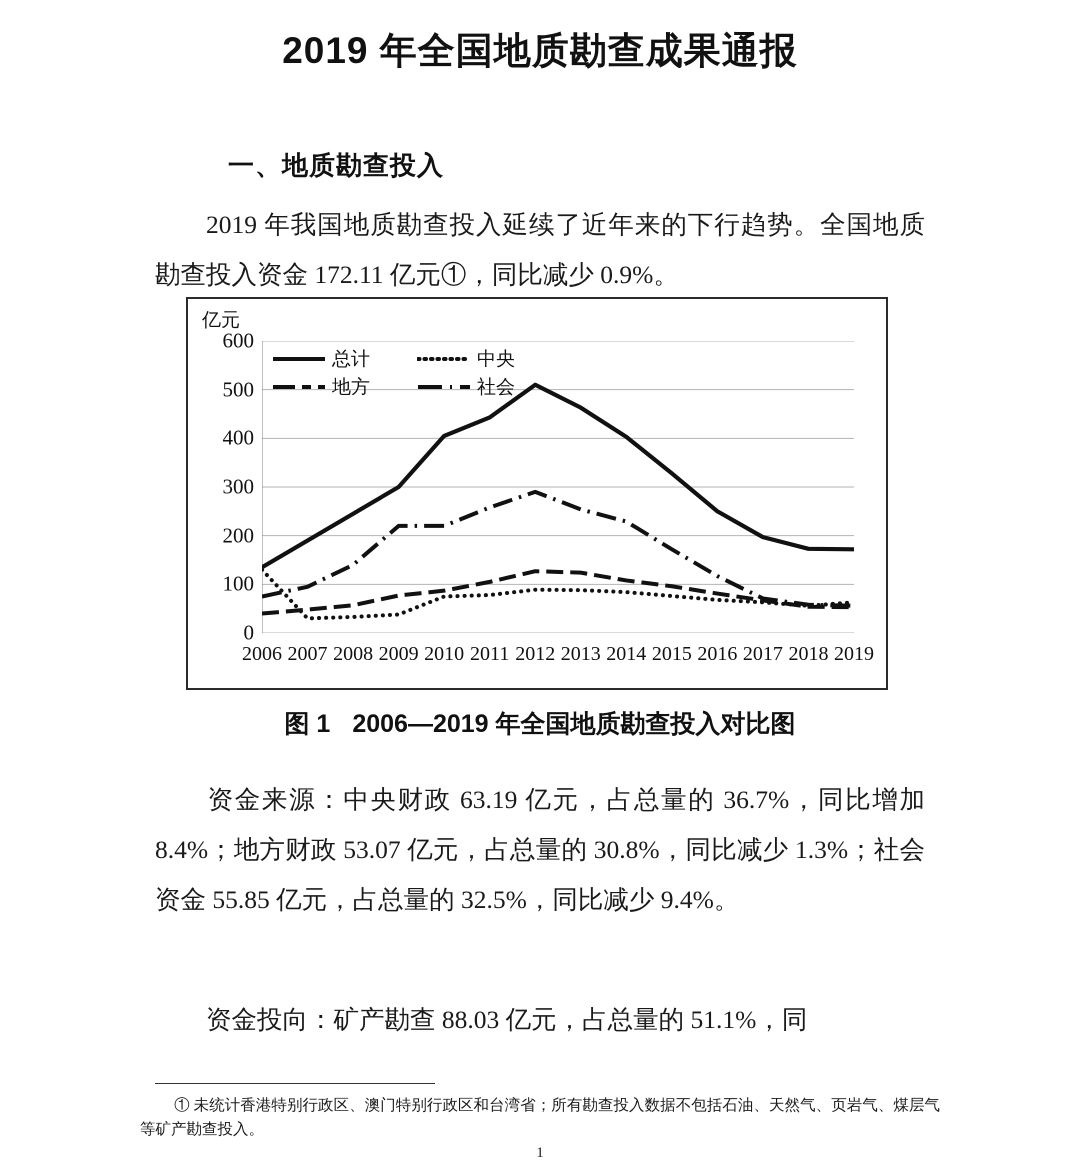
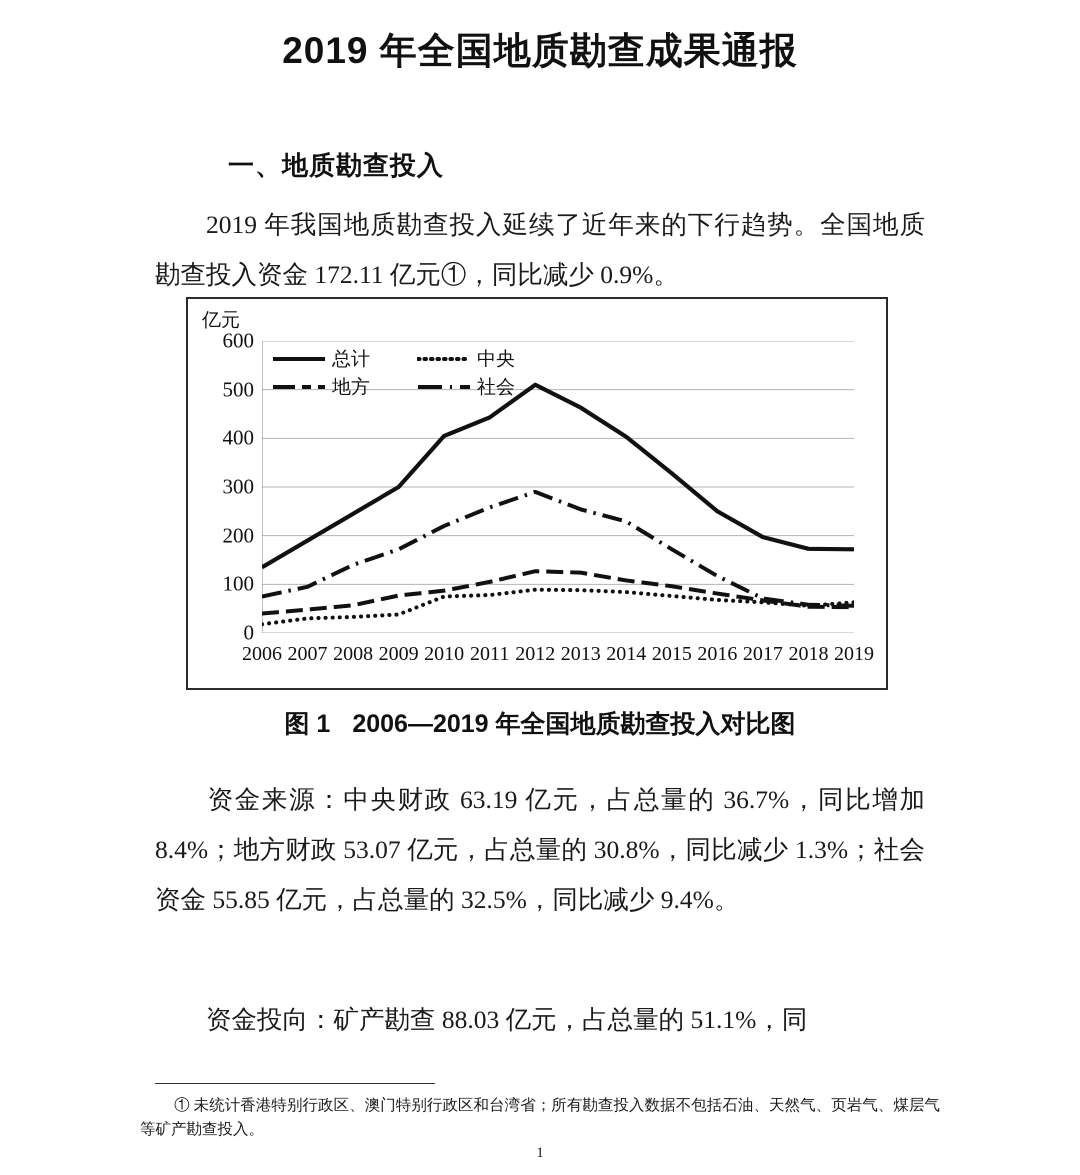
中央/2006: 130 -> 20
社会/2009: 220 -> 170
